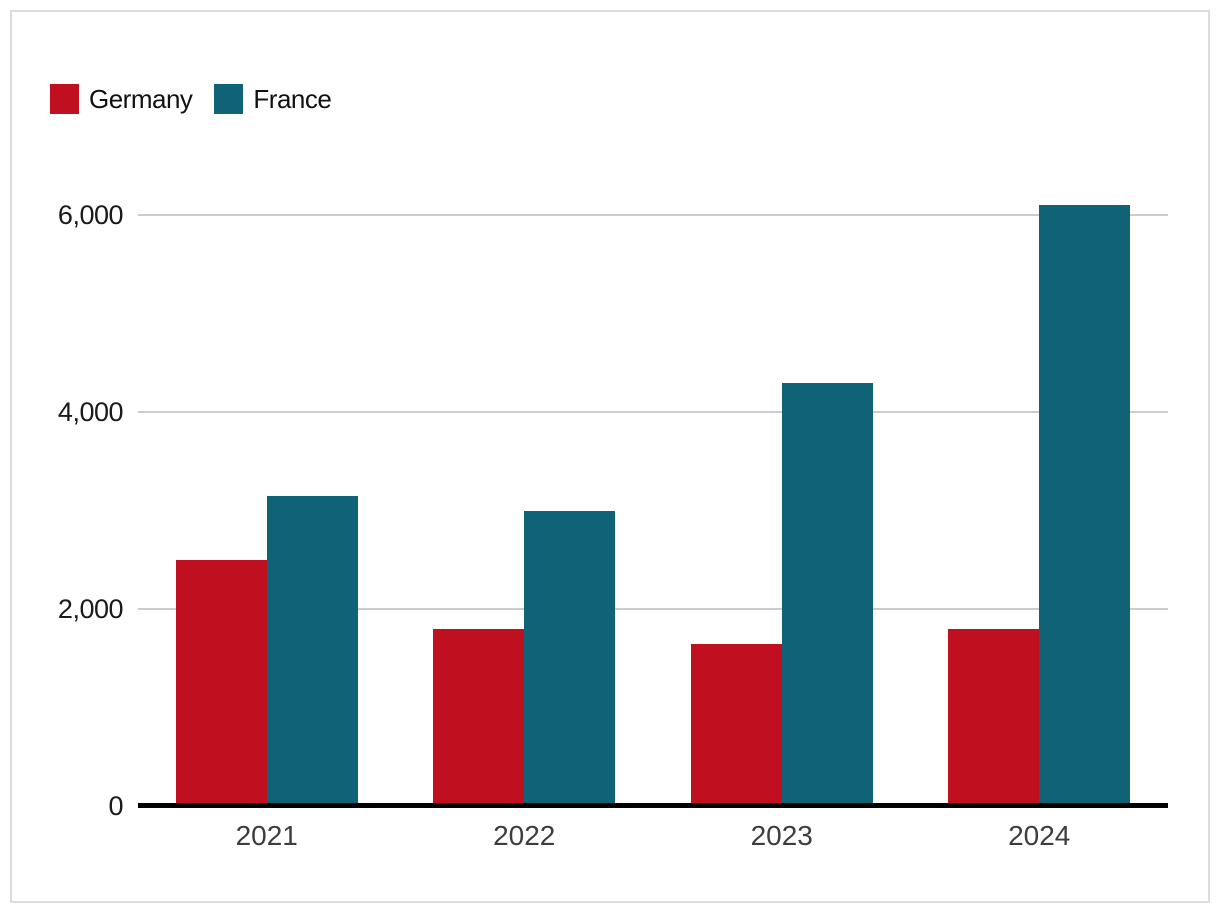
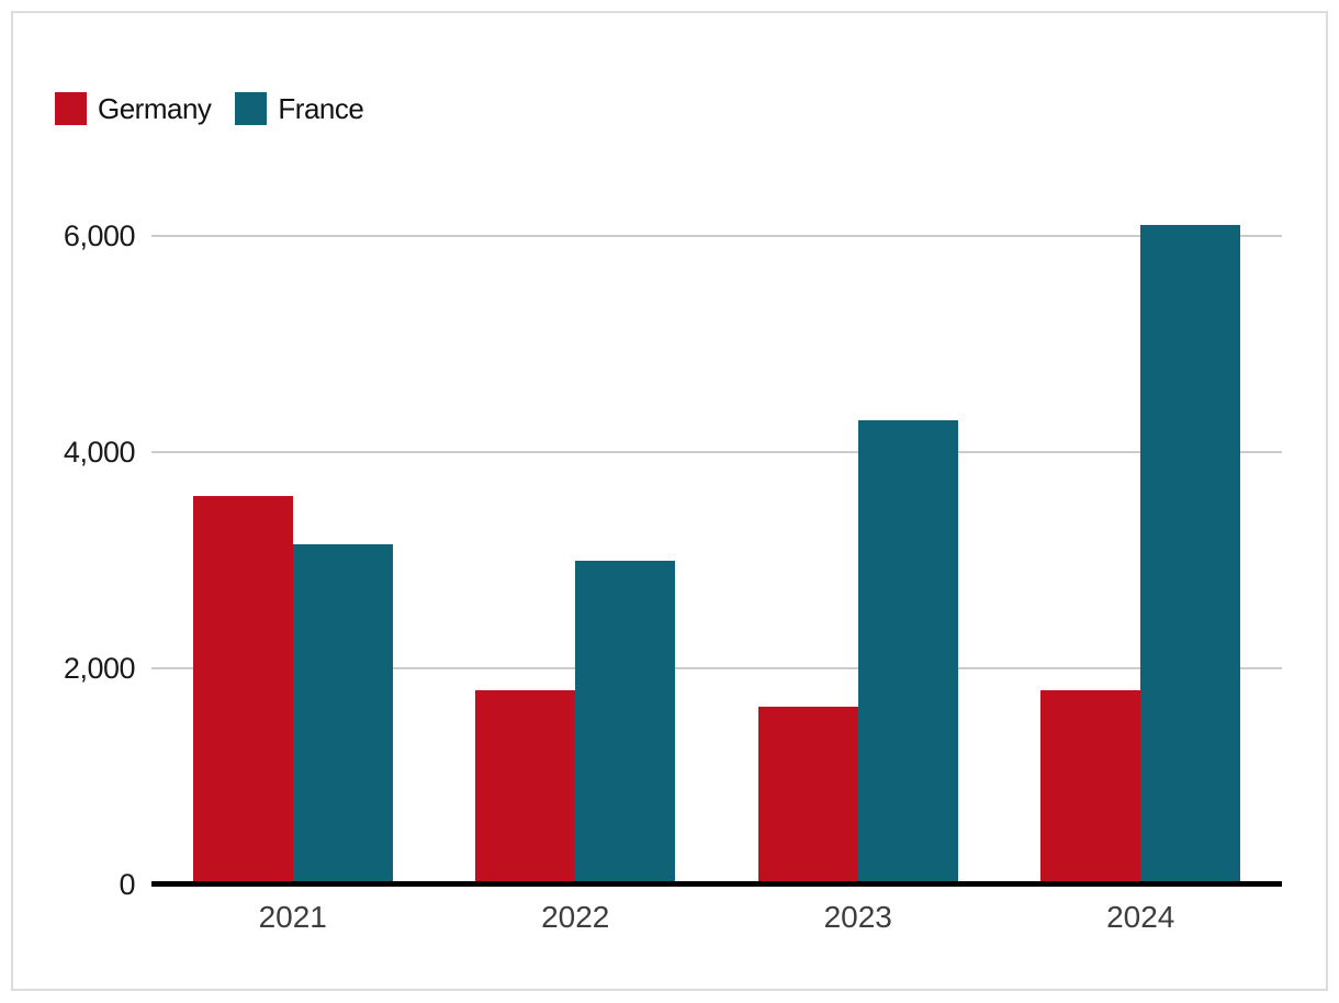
Germany/2021: 2500 -> 3600
